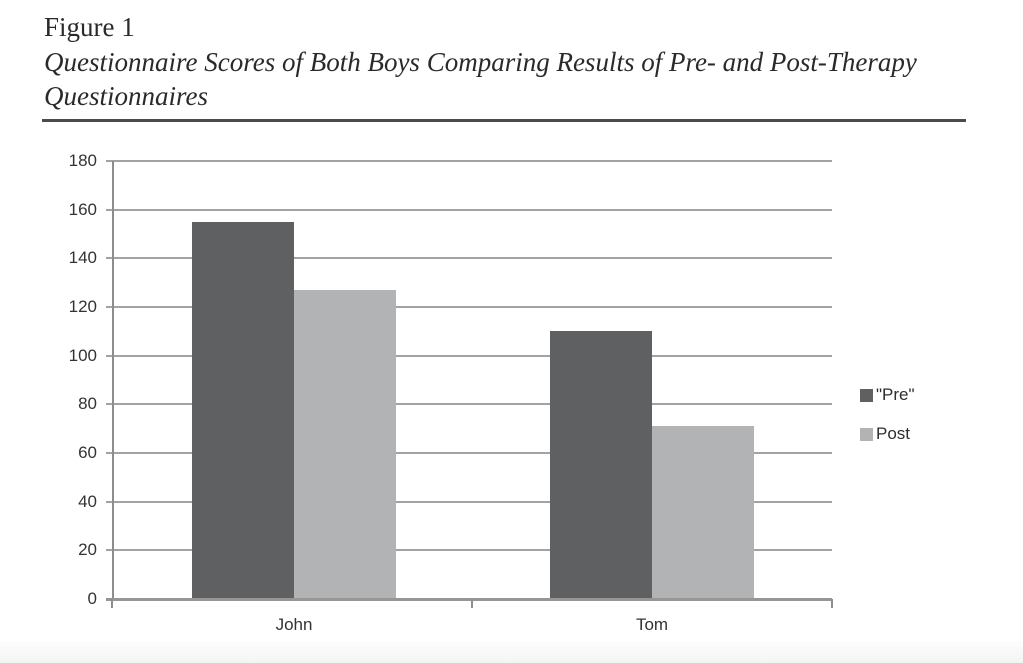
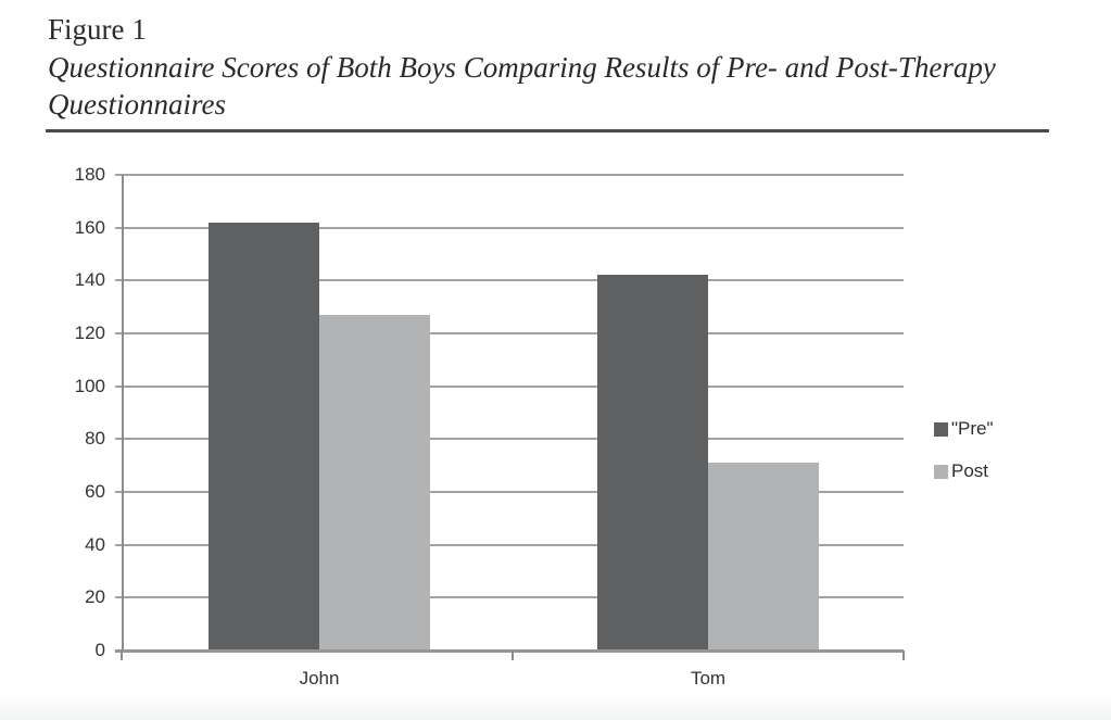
"Pre"/John: 155 -> 162
"Pre"/Tom: 110 -> 142
